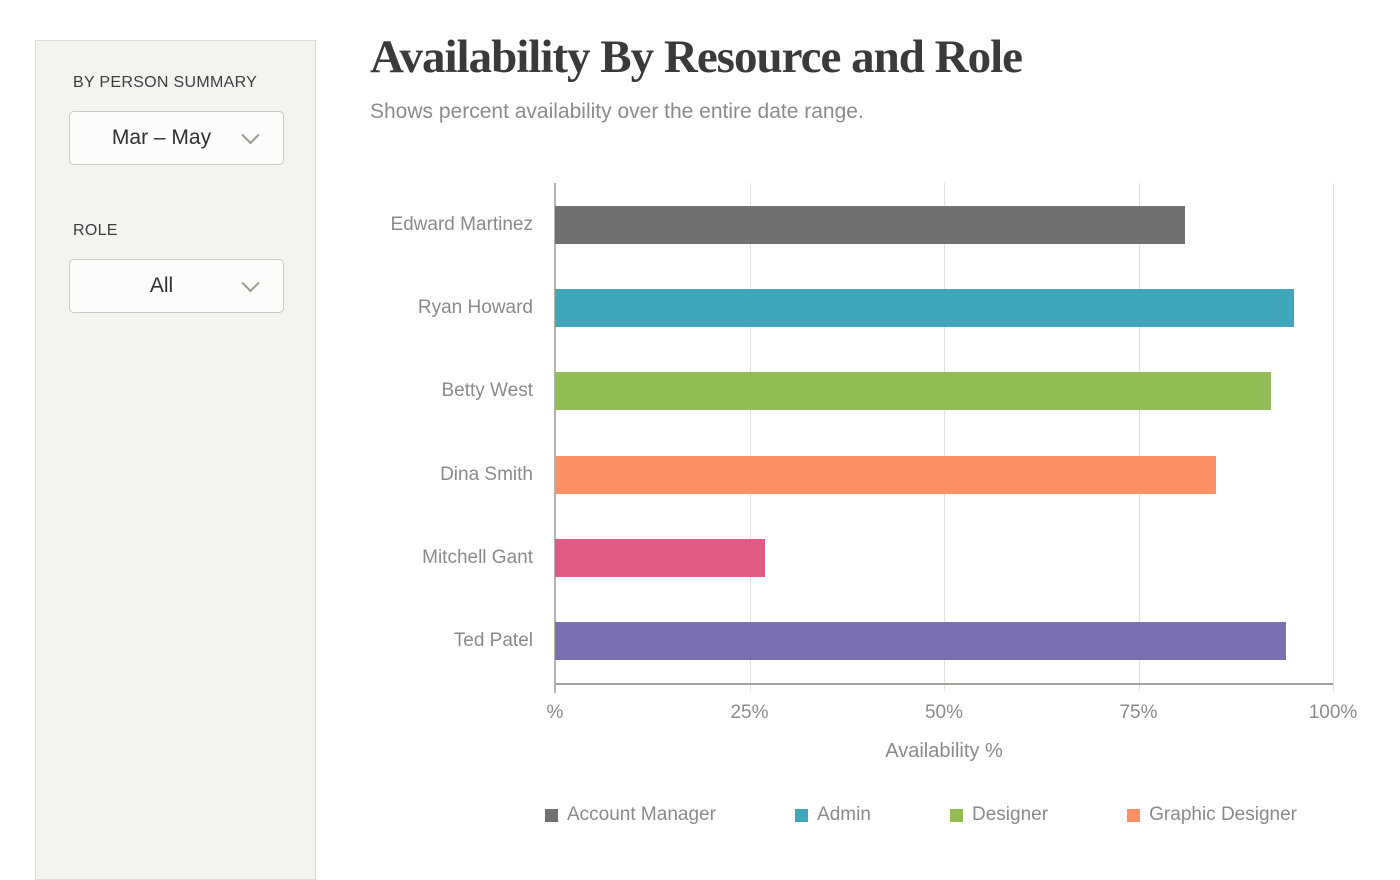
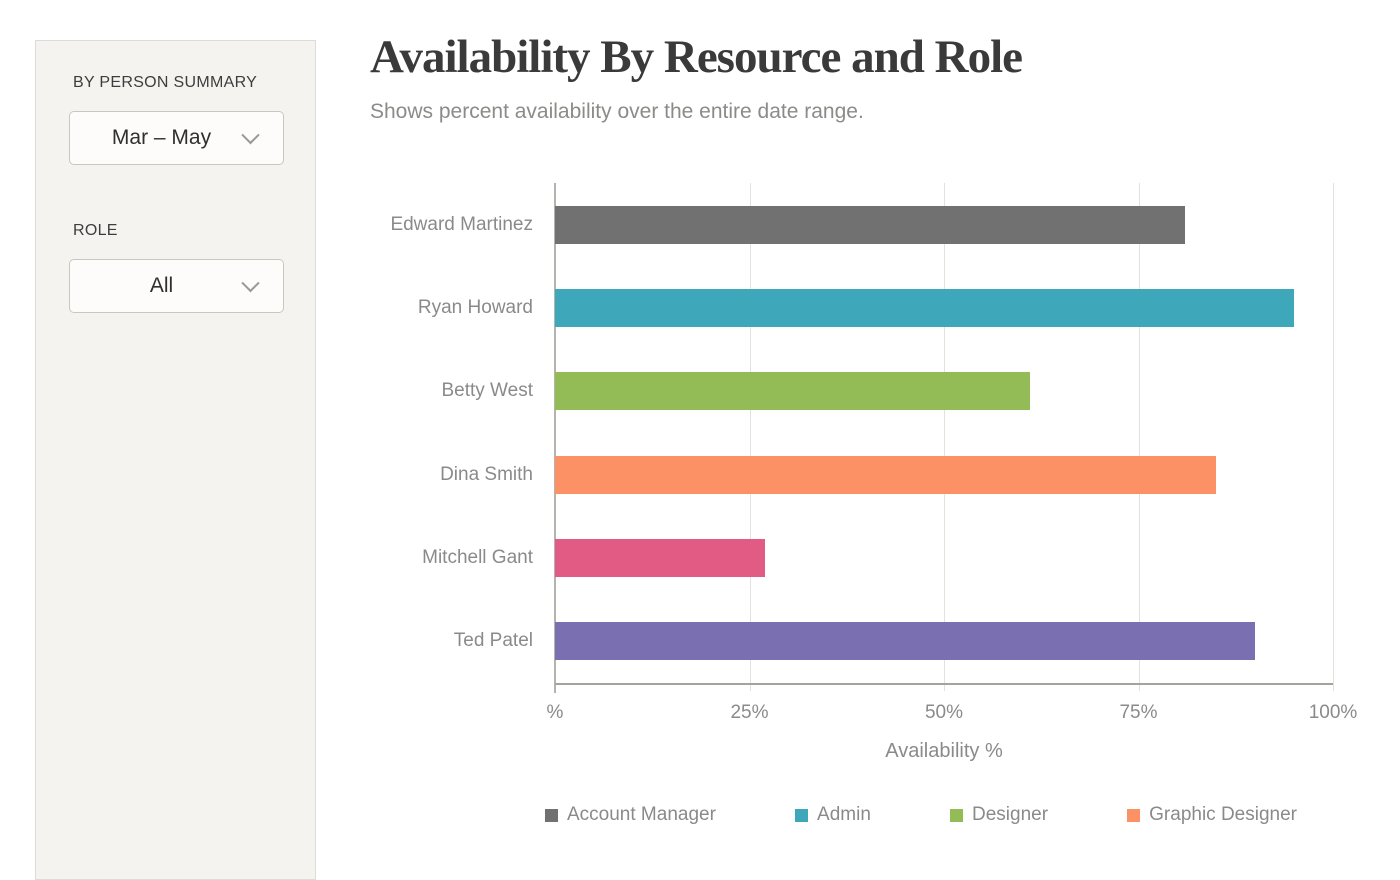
Betty West: 92% -> 61%
Ted Patel: 94% -> 90%
